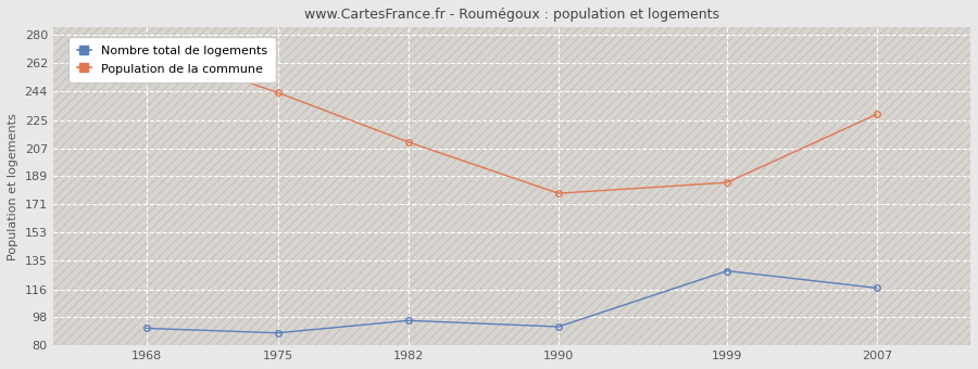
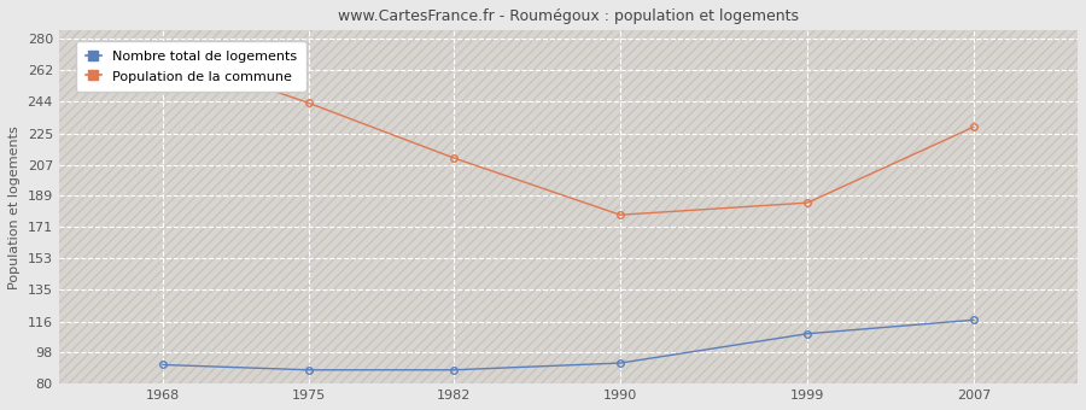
Nombre total de logements/1982: 96 -> 88
Nombre total de logements/1999: 128 -> 109
